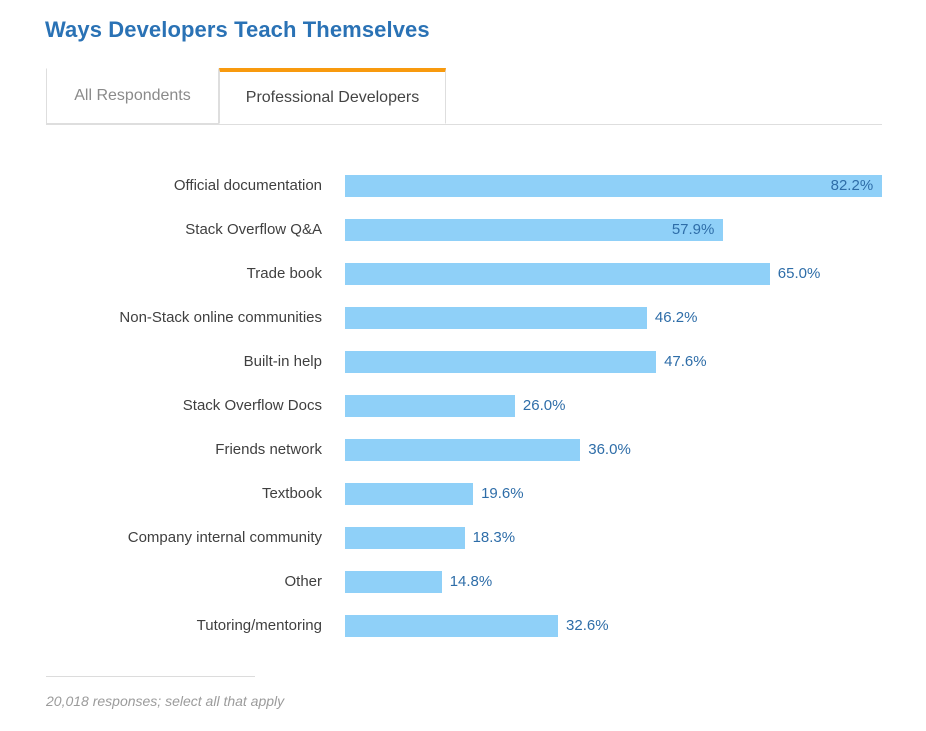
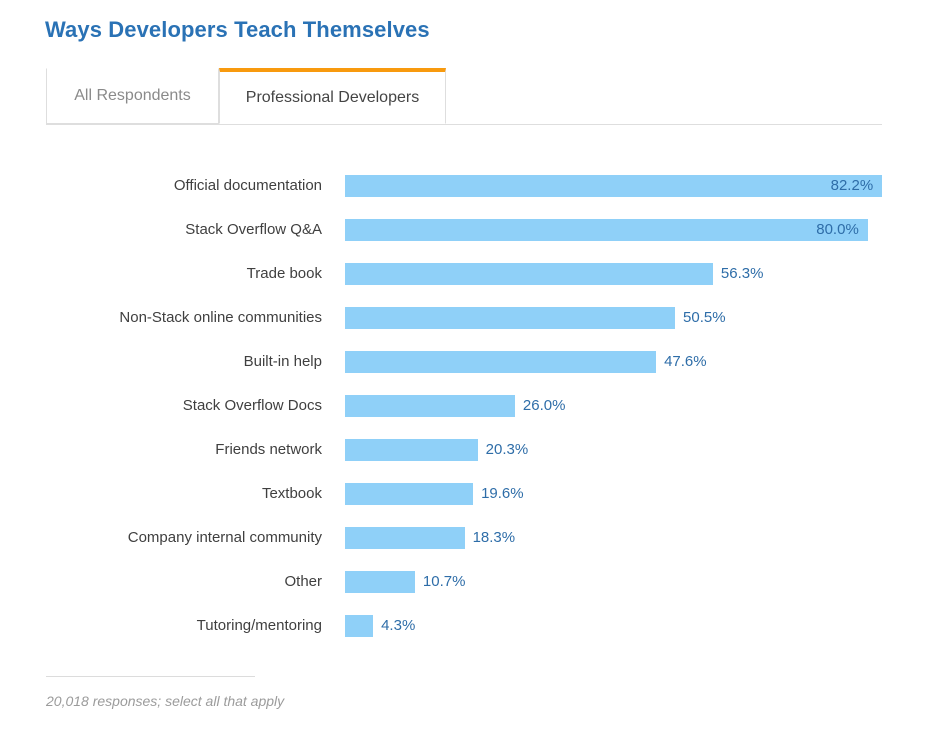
Stack Overflow Q&A: 57.9% -> 80.0%
Trade book: 65.0% -> 56.3%
Non-Stack online communities: 46.2% -> 50.5%
Friends network: 36.0% -> 20.3%
Other: 14.8% -> 10.7%
Tutoring/mentoring: 32.6% -> 4.3%
